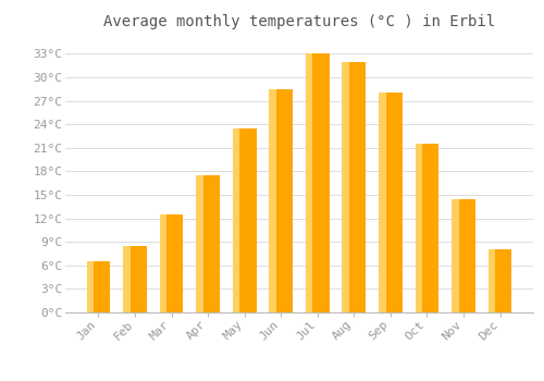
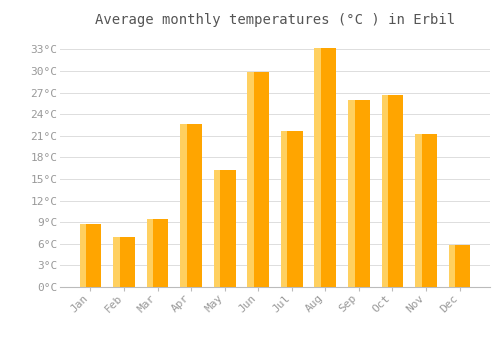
Jan: 6.5°C -> 8.8°C
Feb: 8.5°C -> 7.0°C
Mar: 12.5°C -> 9.4°C
Apr: 17.5°C -> 22.6°C
May: 23.5°C -> 16.2°C
Jun: 28.5°C -> 29.8°C
Jul: 33.0°C -> 21.6°C
Aug: 32.0°C -> 33.2°C
Sep: 28.0°C -> 26.0°C
Oct: 21.5°C -> 26.6°C
Nov: 14.5°C -> 21.2°C
Dec: 8.0°C -> 5.8°C
